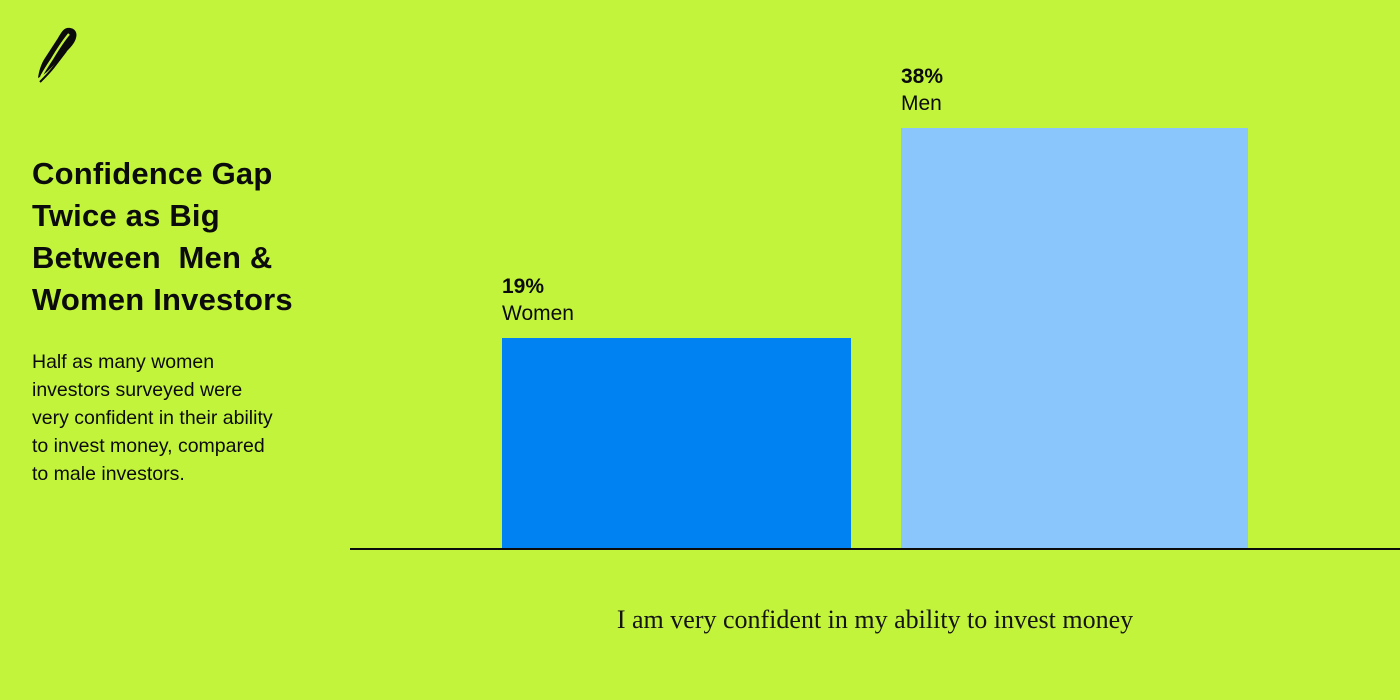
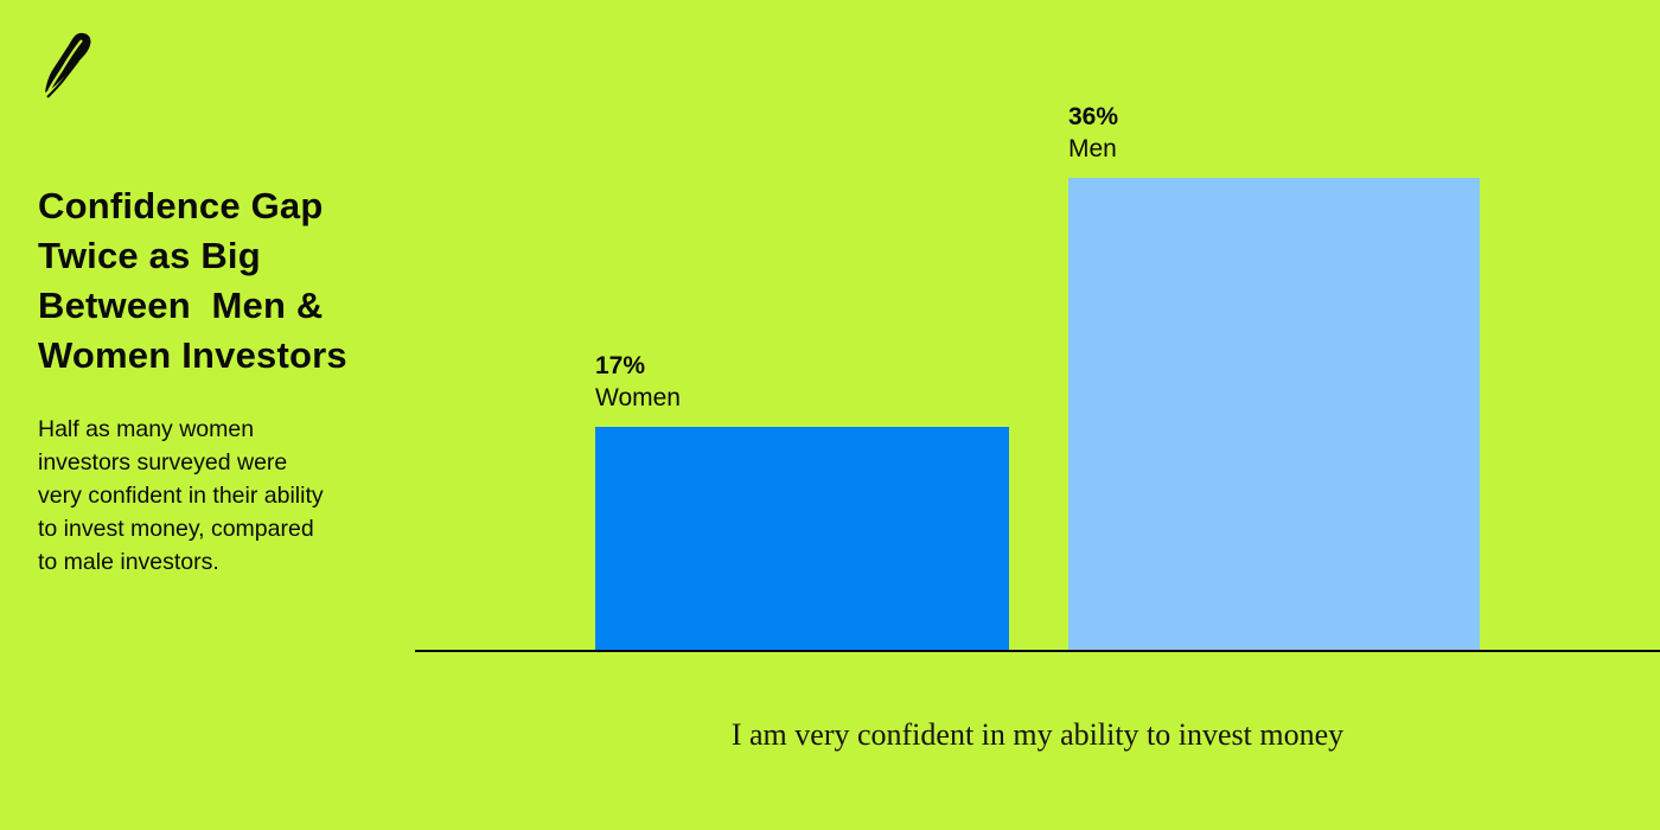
Women: 19% -> 17%
Men: 38% -> 36%
